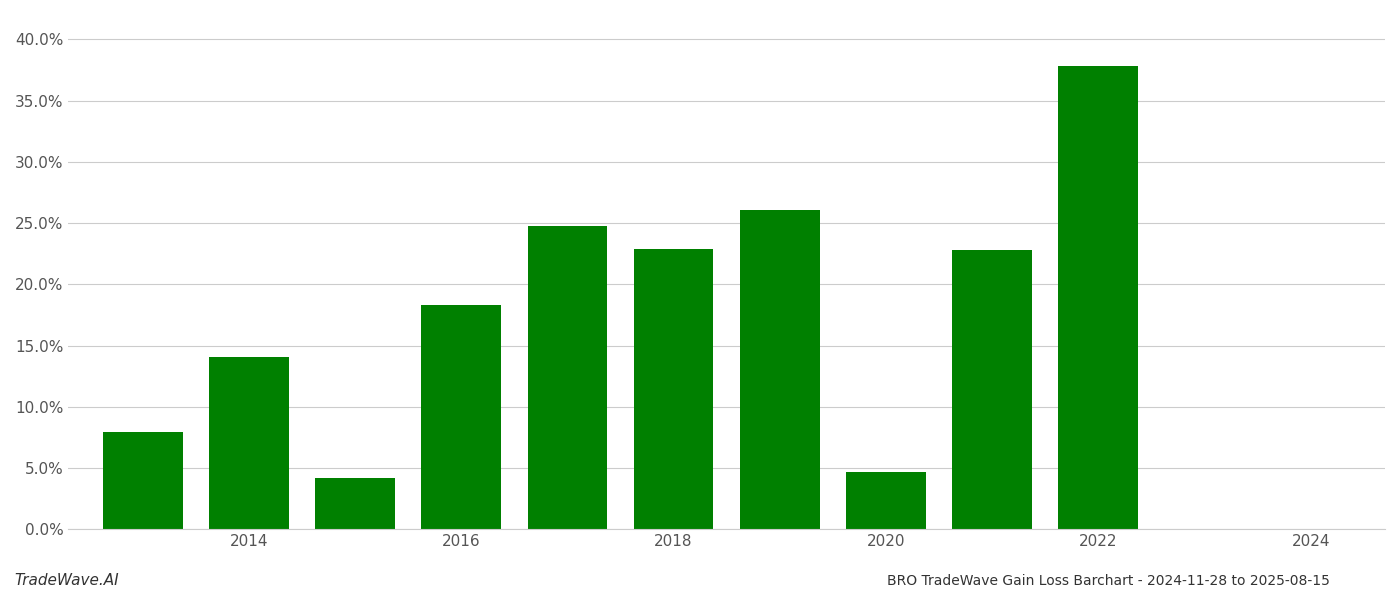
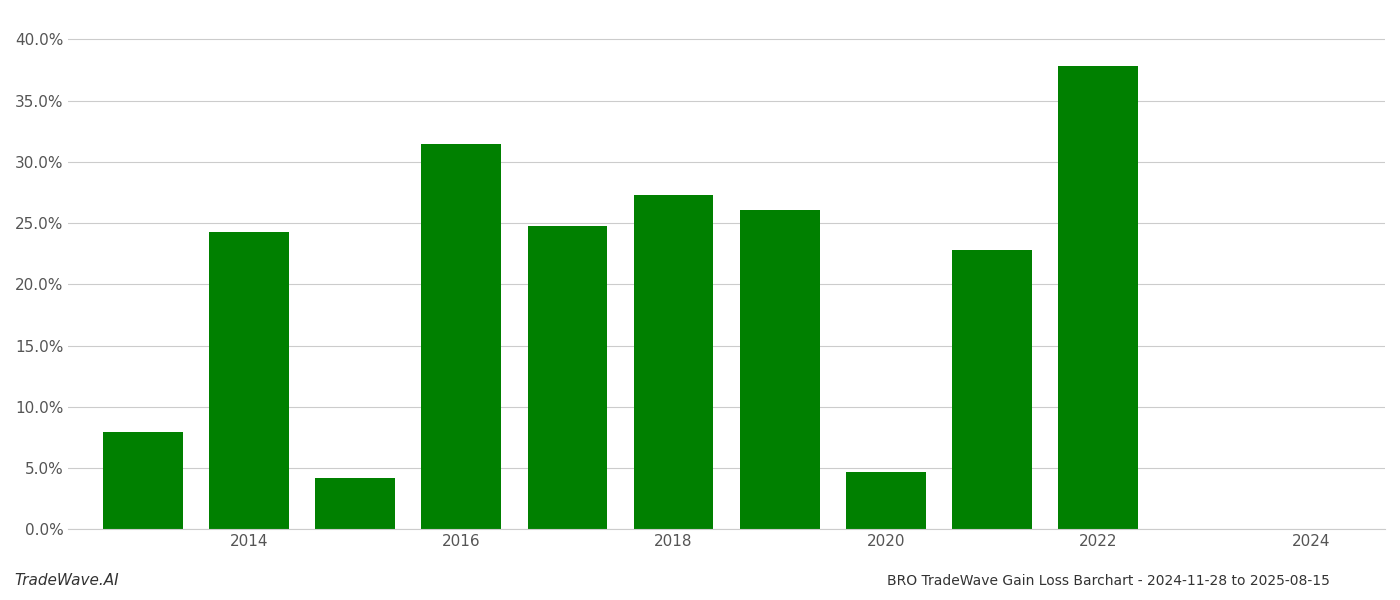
2014: 14.1% -> 24.3%
2016: 18.3% -> 31.5%
2018: 22.9% -> 27.3%
